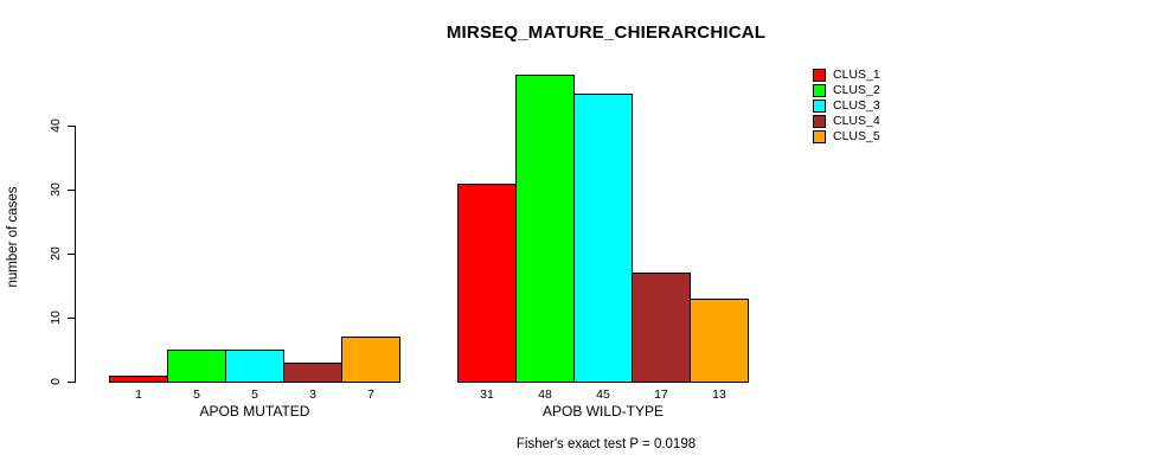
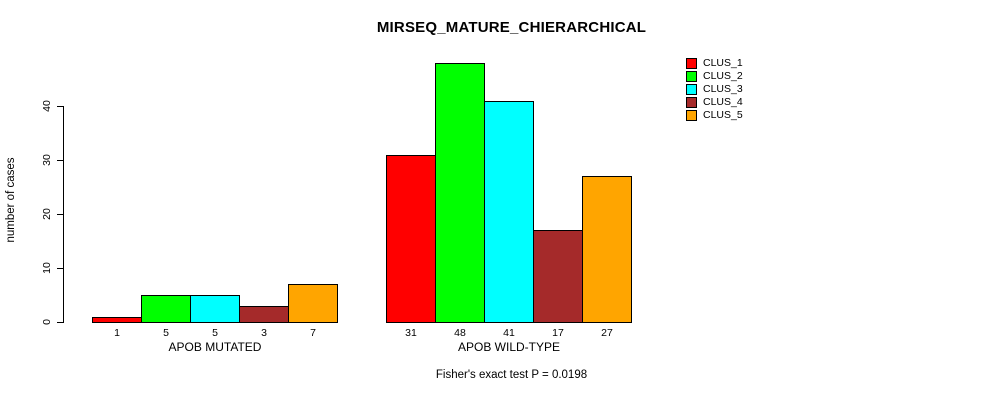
CLUS_3/APOB WILD-TYPE: 45 -> 41
CLUS_5/APOB WILD-TYPE: 13 -> 27
